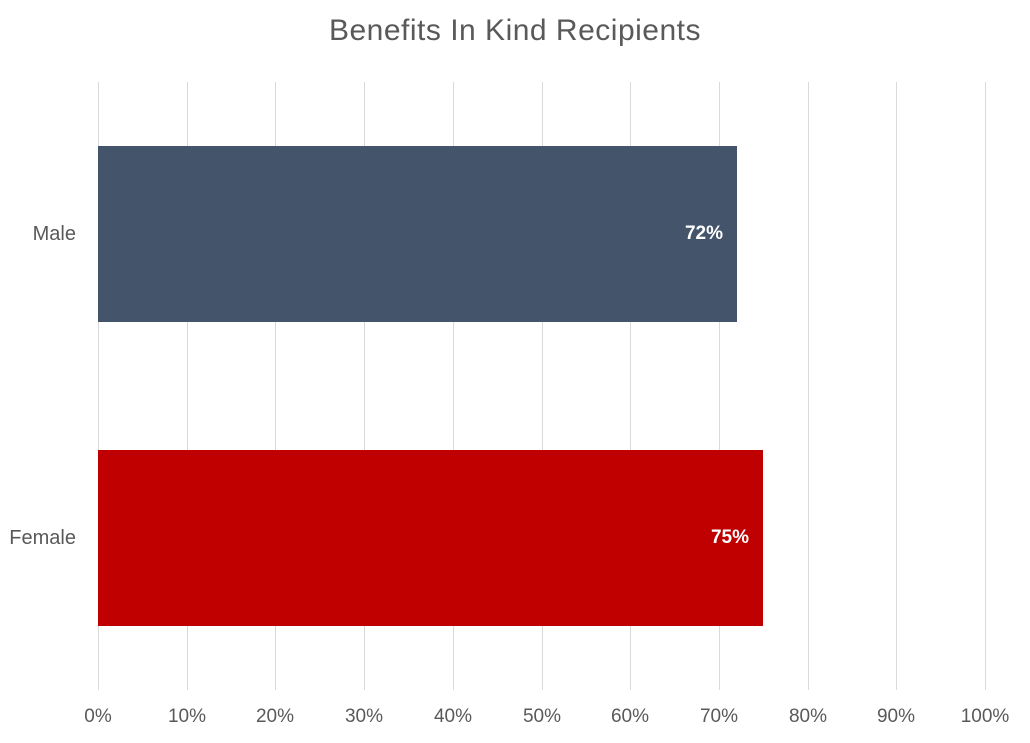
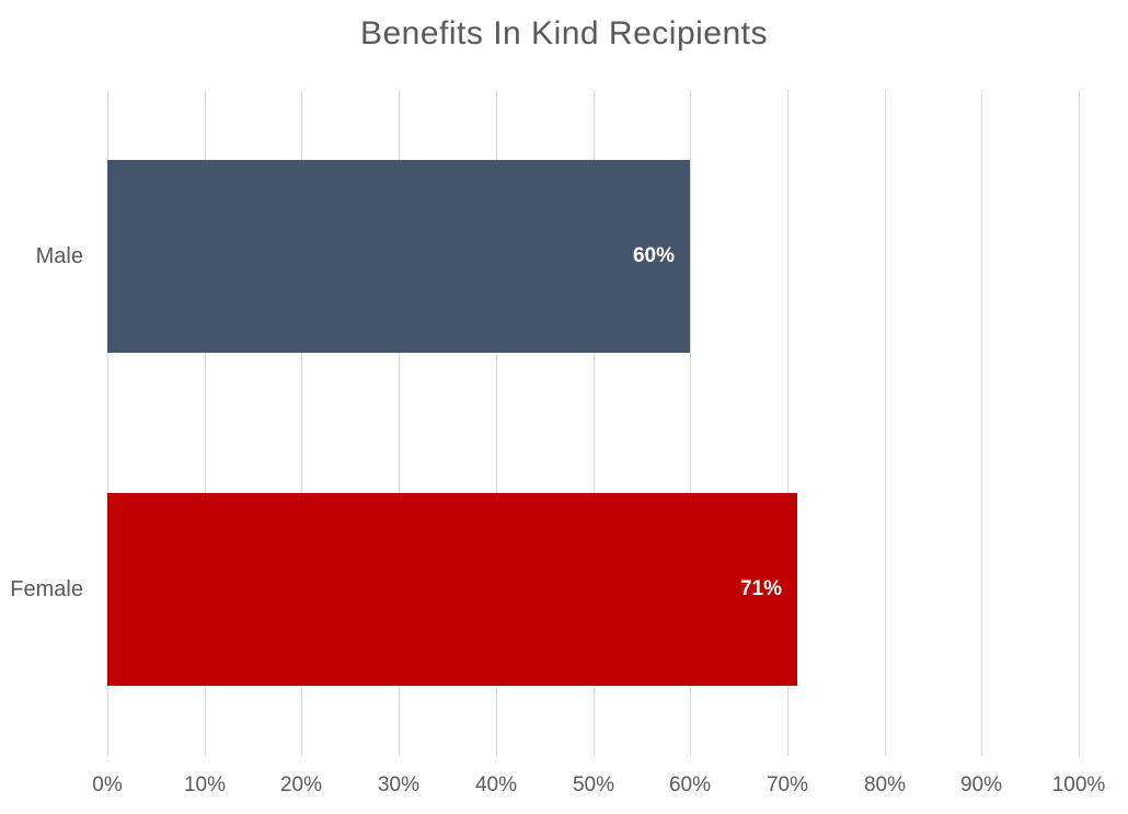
Male: 72% -> 60%
Female: 75% -> 71%
